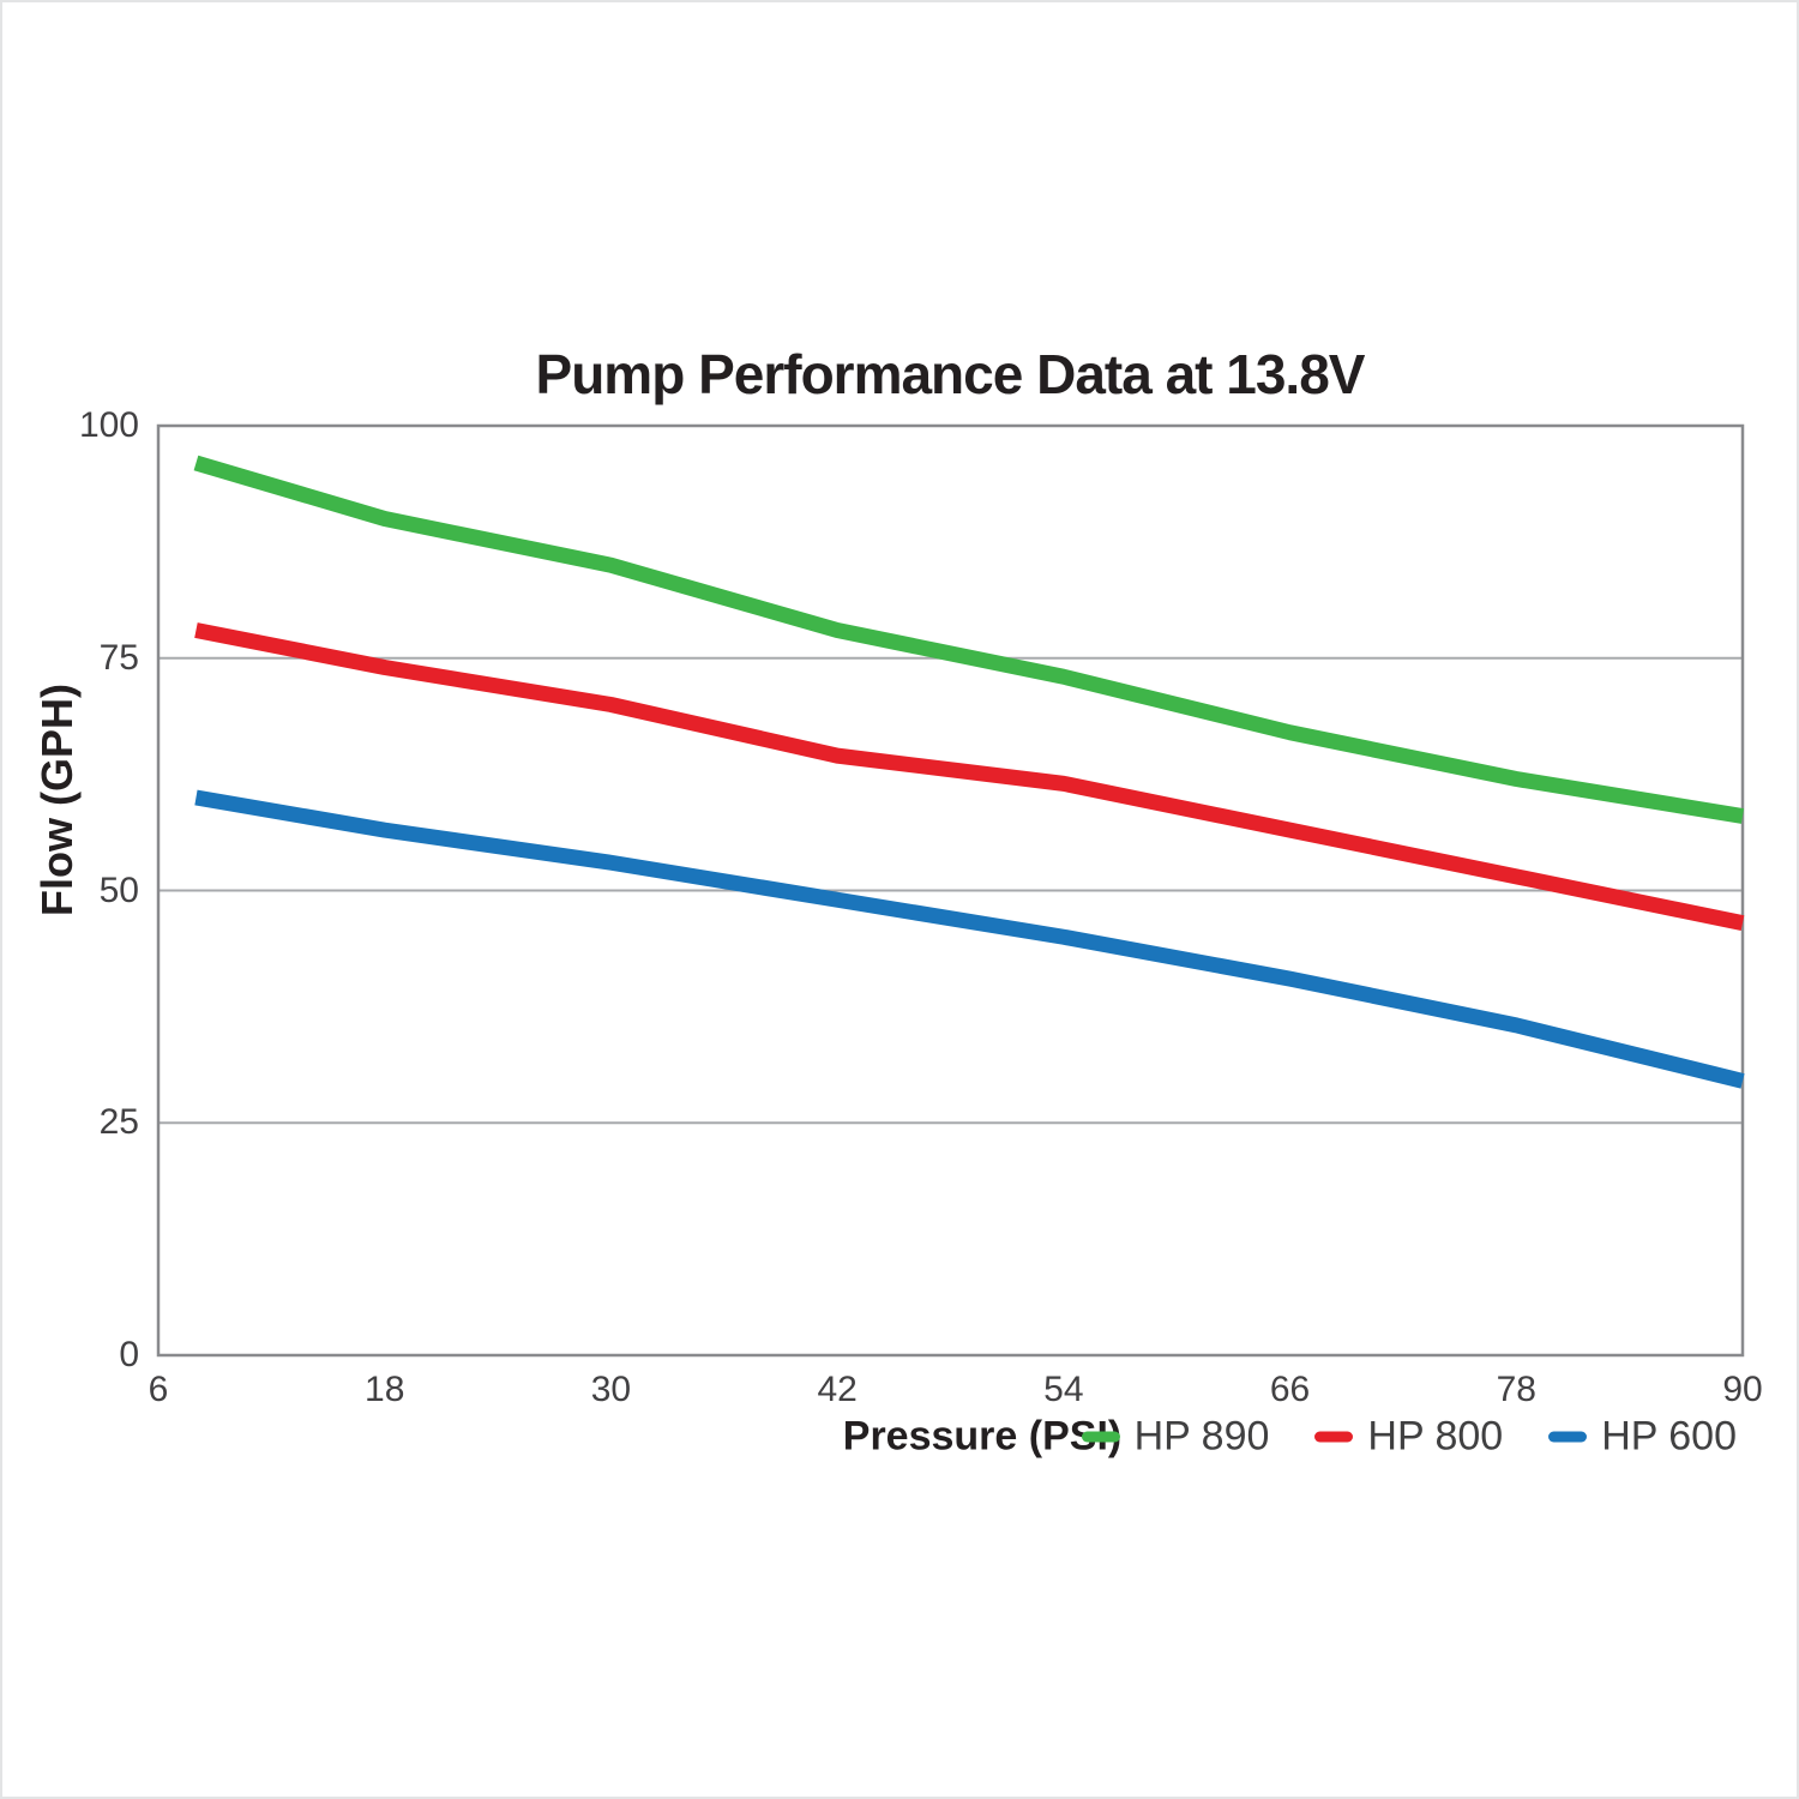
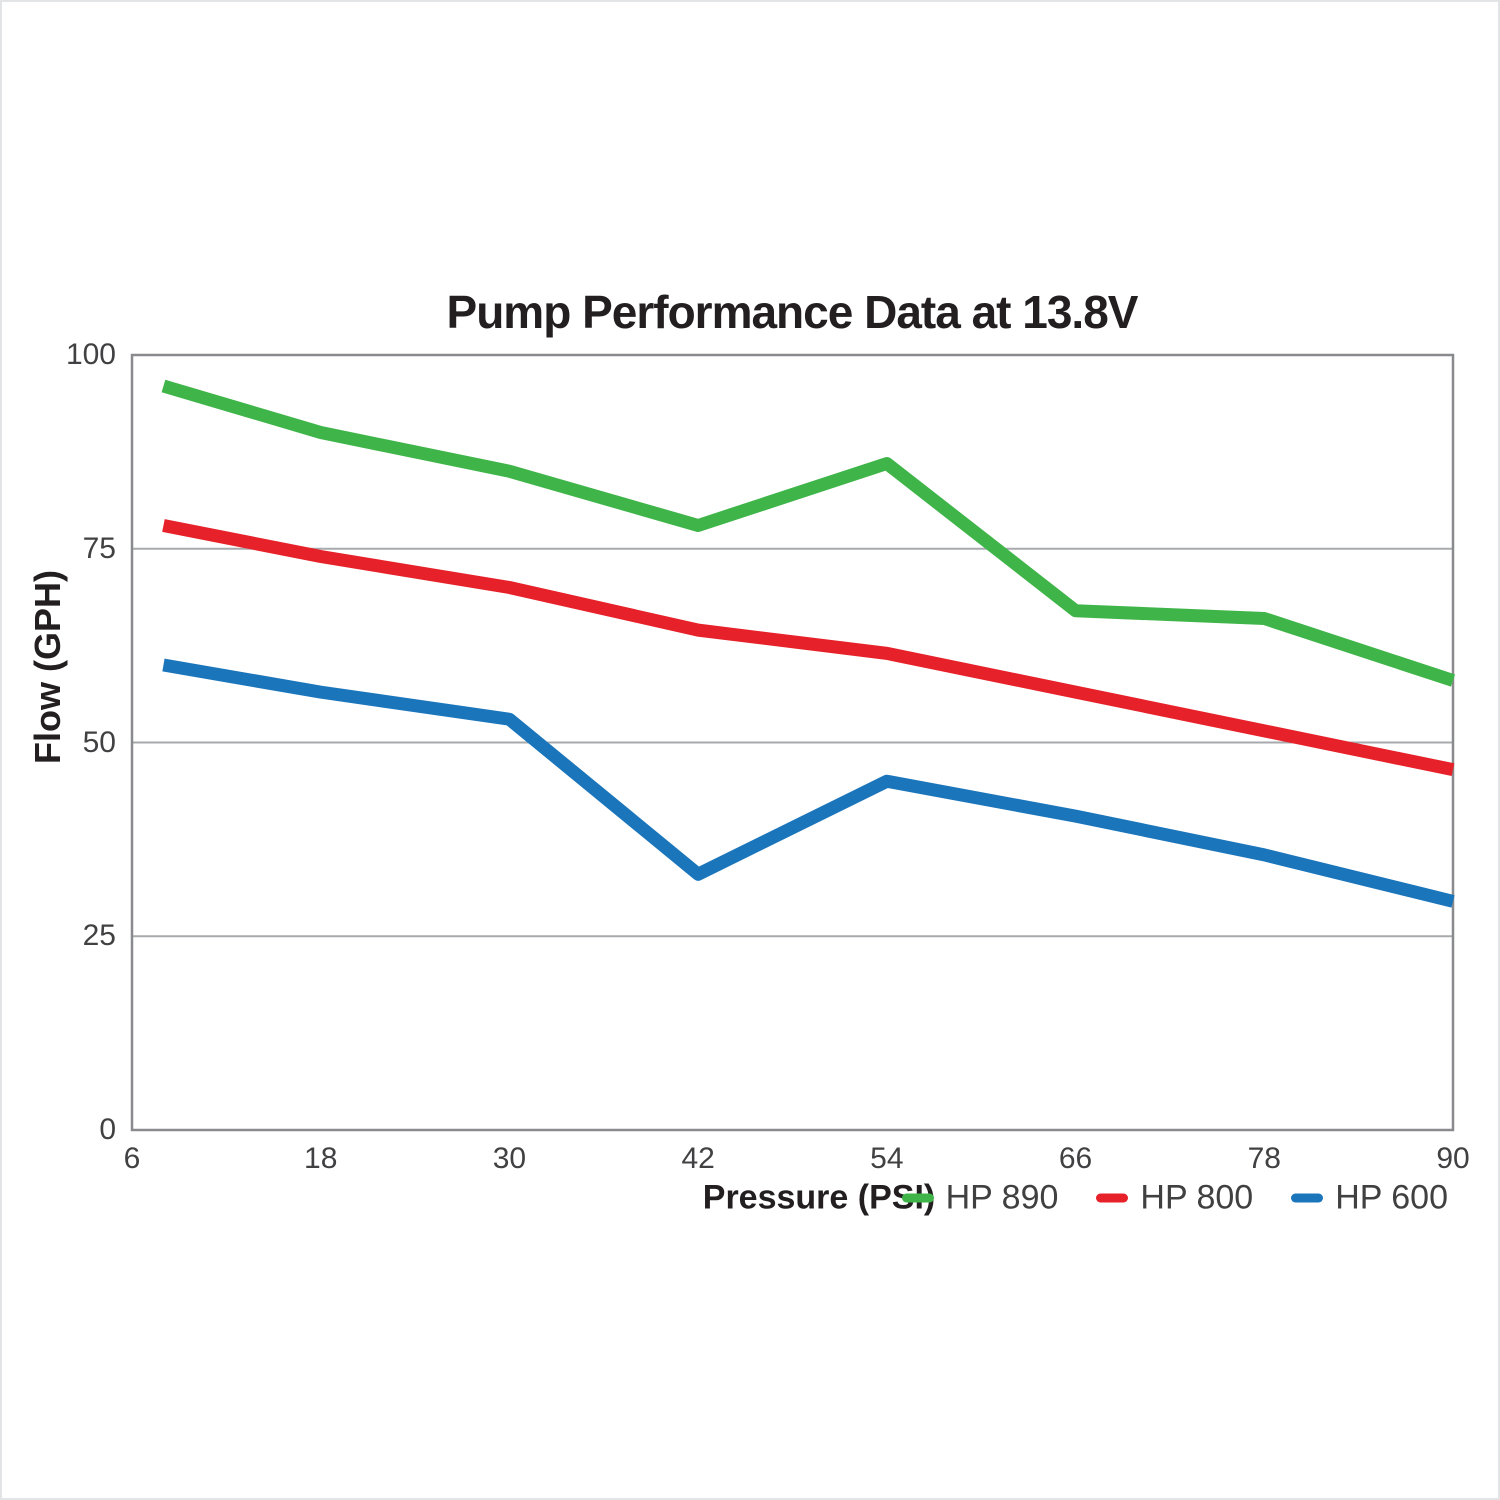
HP 600/42: 49 -> 33
HP 890/54: 73 -> 86
HP 890/78: 62 -> 66
